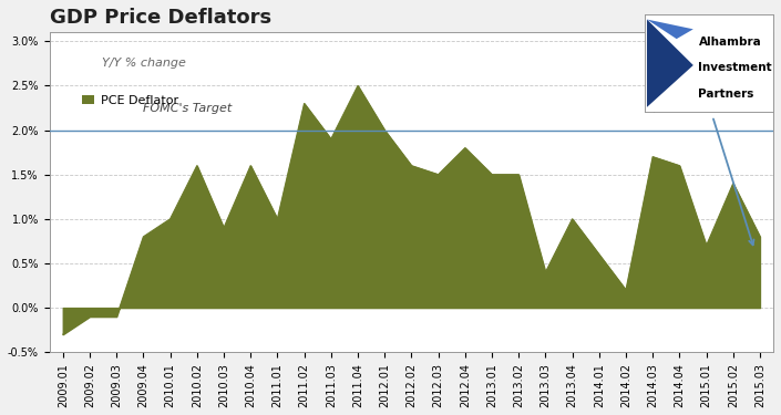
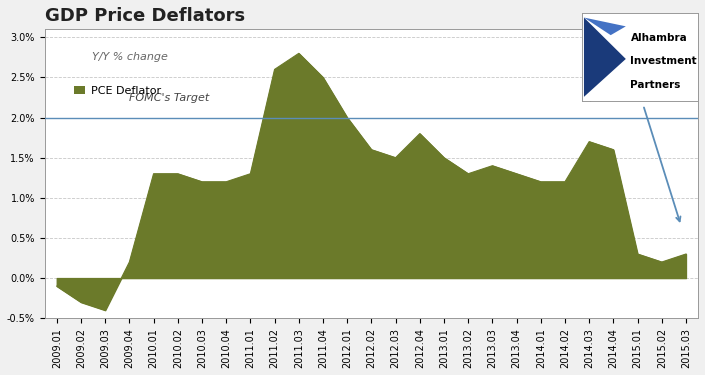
2009.01: -0.3% -> -0.1%
2009.02: -0.1% -> -0.3%
2009.03: -0.1% -> -0.4%
2009.04: 0.8% -> 0.2%
2010.01: 1.0% -> 1.3%
2010.02: 1.6% -> 1.3%
2010.03: 0.9% -> 1.2%
2010.04: 1.6% -> 1.2%
2011.01: 1.0% -> 1.3%
2011.02: 2.3% -> 2.6%
2011.03: 1.9% -> 2.8%
2013.02: 1.5% -> 1.3%
2013.03: 0.4% -> 1.4%
2013.04: 1.0% -> 1.3%
2014.01: 0.6% -> 1.2%
2014.02: 0.2% -> 1.2%
2015.01: 0.7% -> 0.3%
2015.02: 1.4% -> 0.2%
2015.03: 0.8% -> 0.3%
